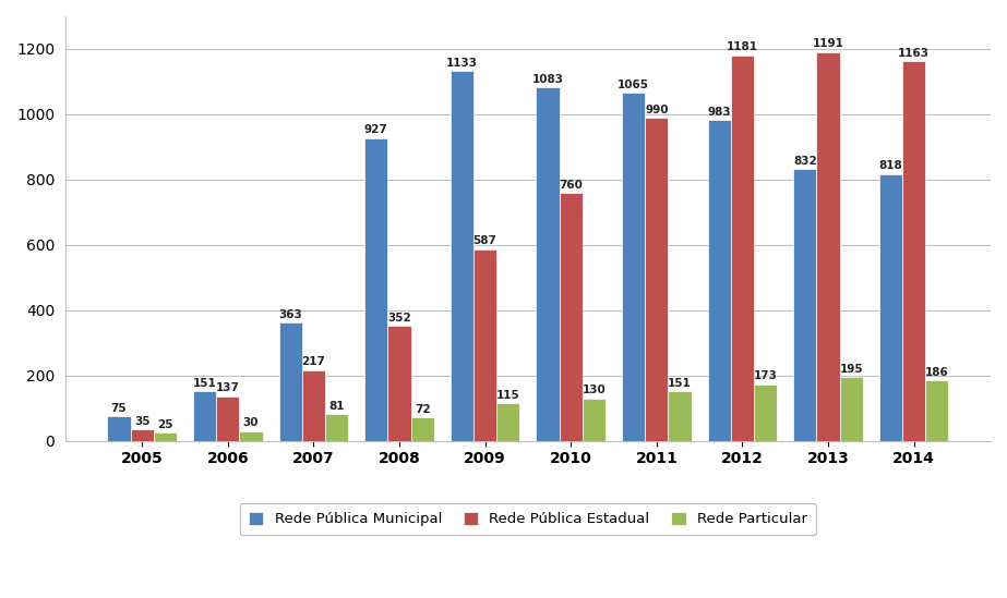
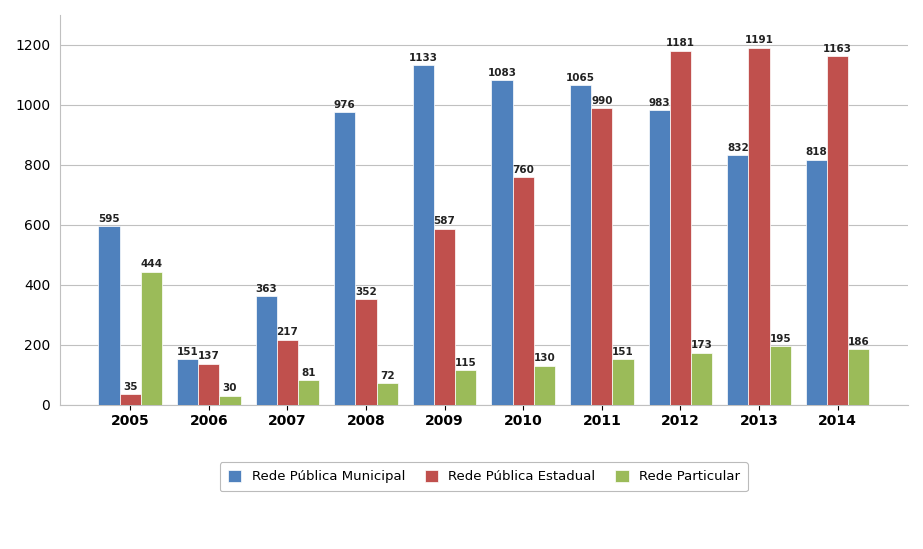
Rede Pública Municipal/2005: 75 -> 595
Rede Particular/2005: 25 -> 444
Rede Pública Municipal/2008: 927 -> 976
